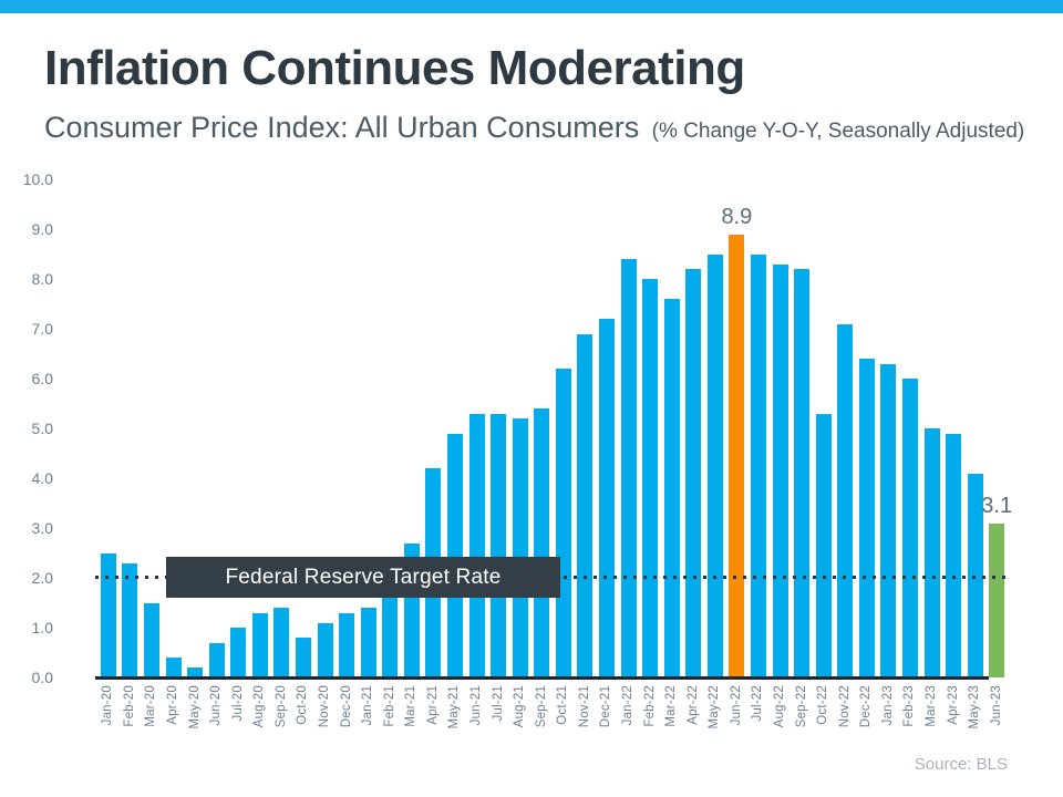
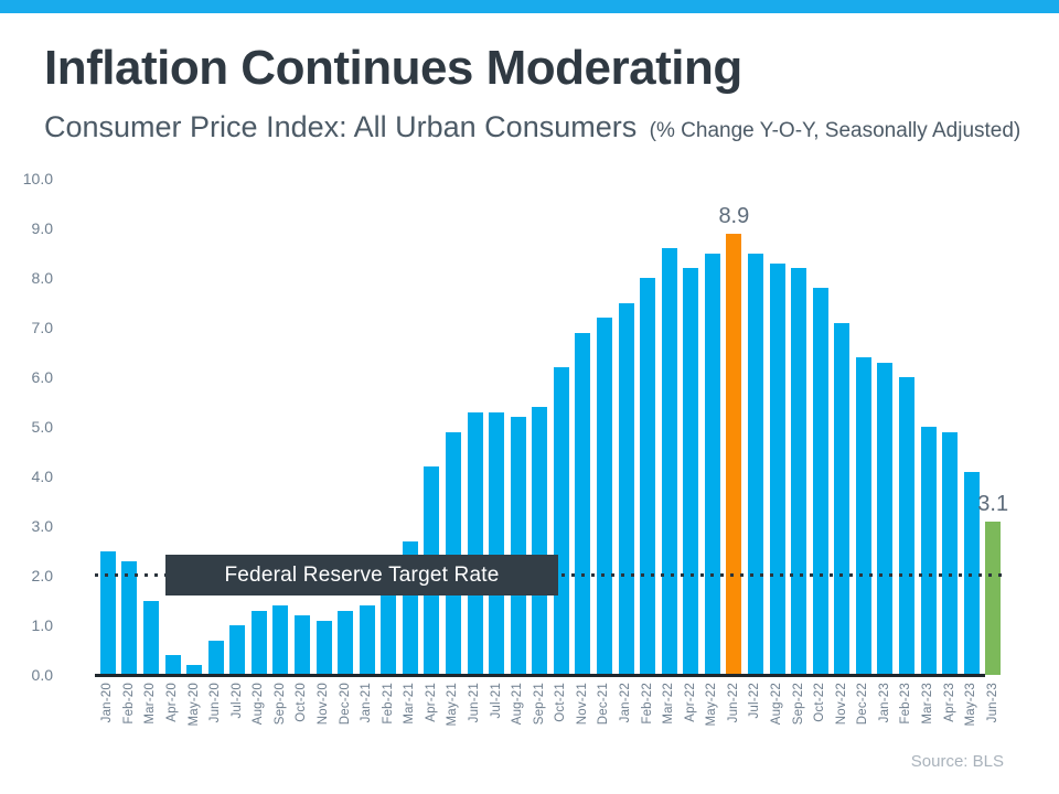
Oct-20: 0.8 -> 1.2
Jan-22: 8.4 -> 7.5
Mar-22: 7.6 -> 8.6
Oct-22: 5.3 -> 7.8
